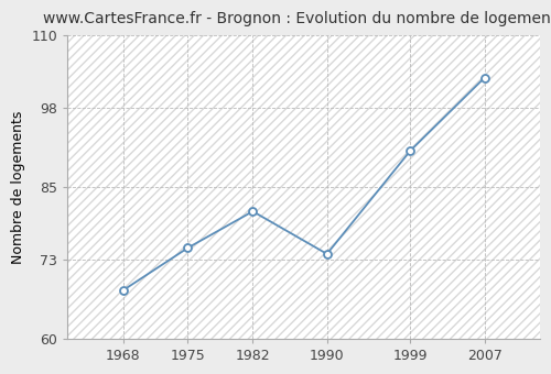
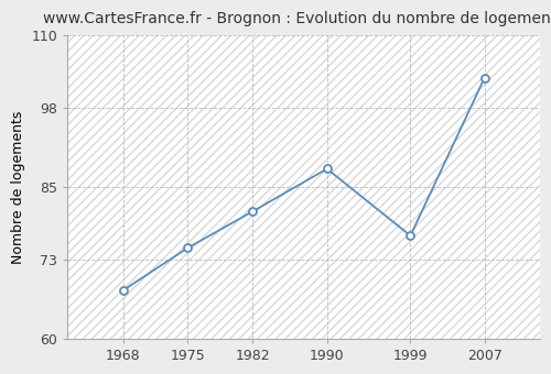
1990: 74 -> 88
1999: 91 -> 77
